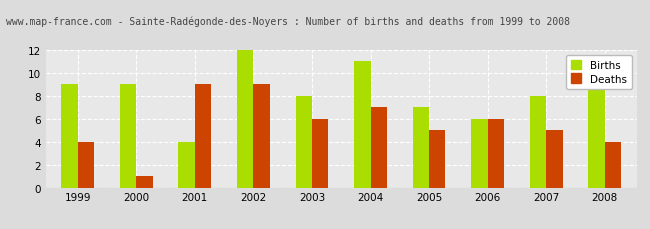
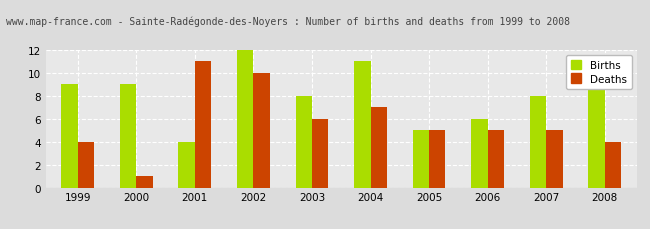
Deaths/2001: 9 -> 11
Deaths/2002: 9 -> 10
Births/2005: 7 -> 5
Deaths/2006: 6 -> 5
